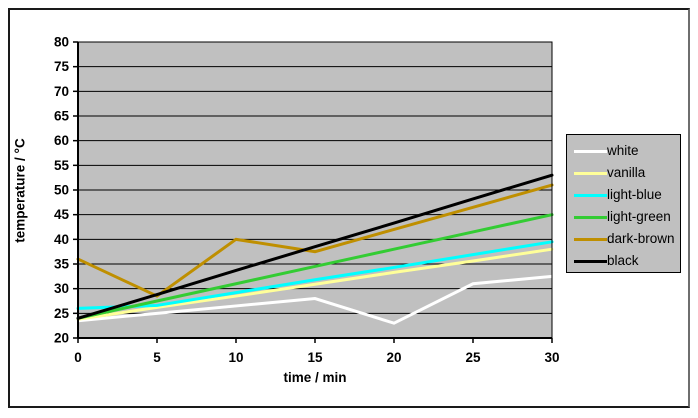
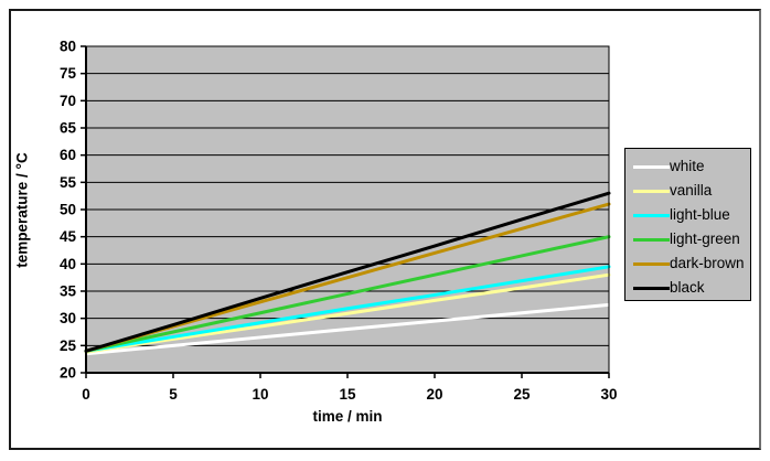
light-blue/0: 26 -> 24
dark-brown/0: 36 -> 24
dark-brown/10: 40 -> 33
white/20: 23 -> 30
